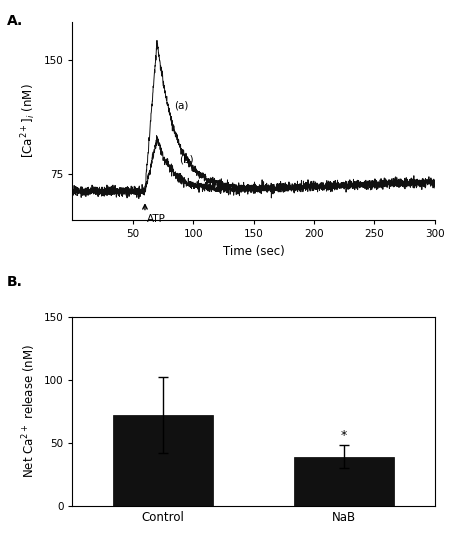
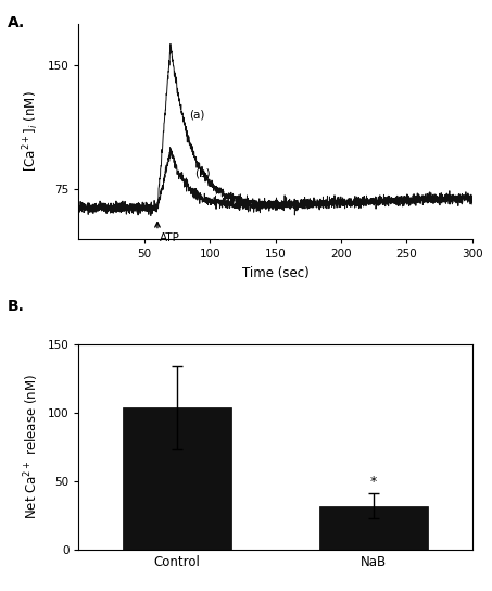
Control: 72 -> 104
NaB: 39 -> 32
